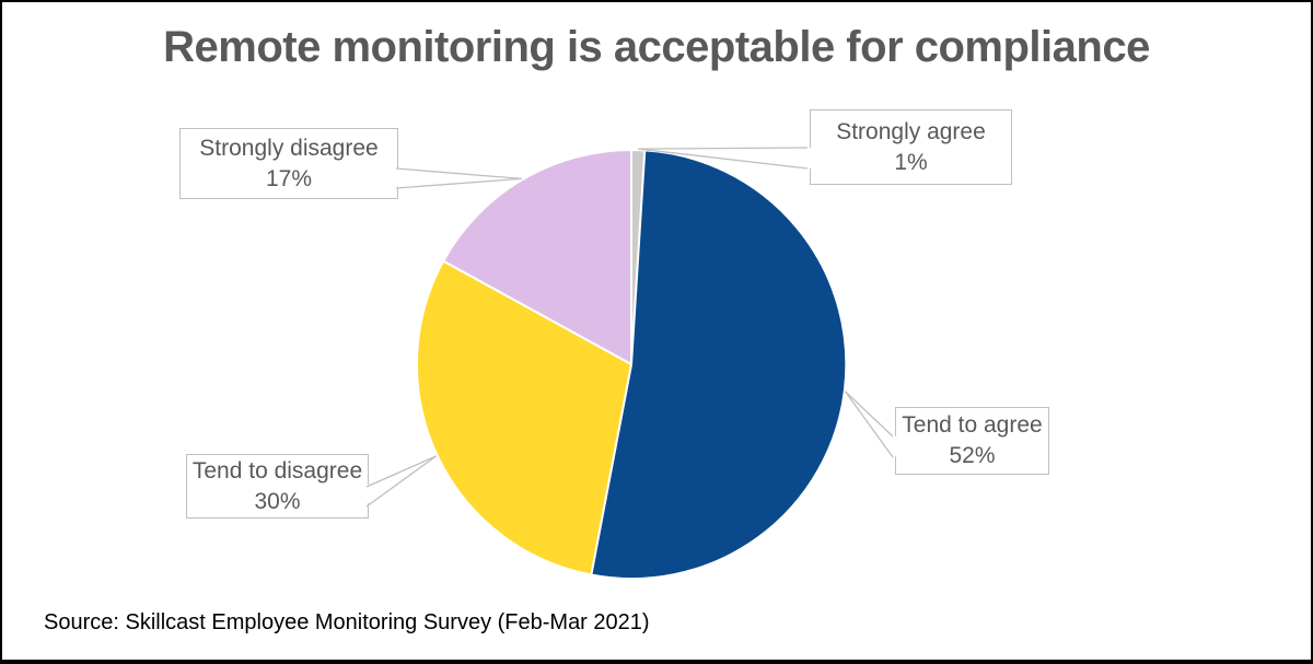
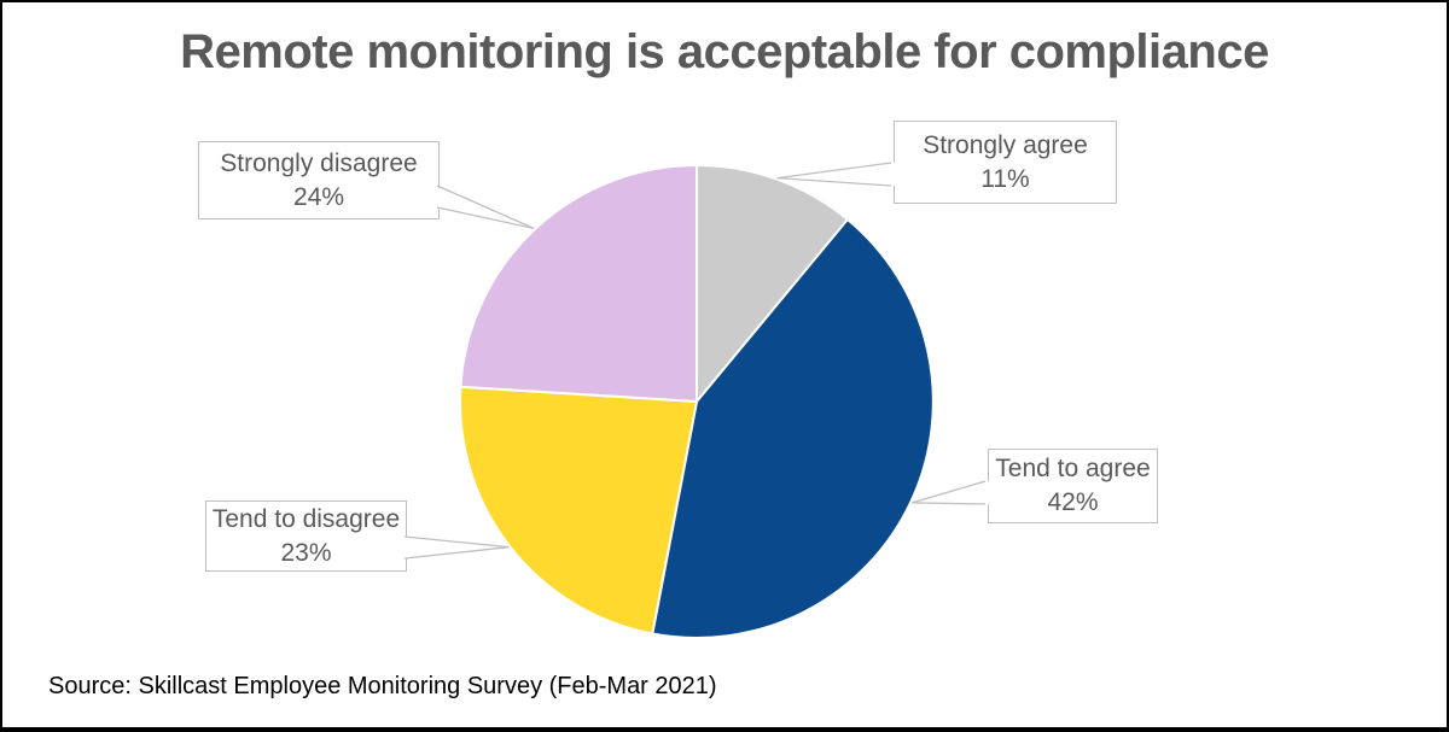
Strongly agree: 1% -> 11%
Tend to agree: 52% -> 42%
Tend to disagree: 30% -> 23%
Strongly disagree: 17% -> 24%
